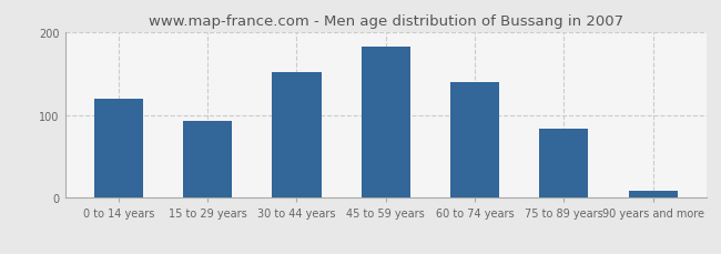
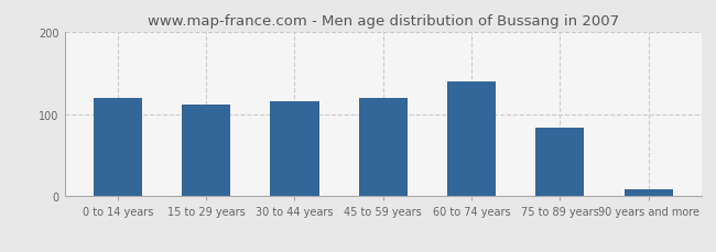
15 to 29 years: 93 -> 112
30 to 44 years: 152 -> 116
45 to 59 years: 182 -> 120
